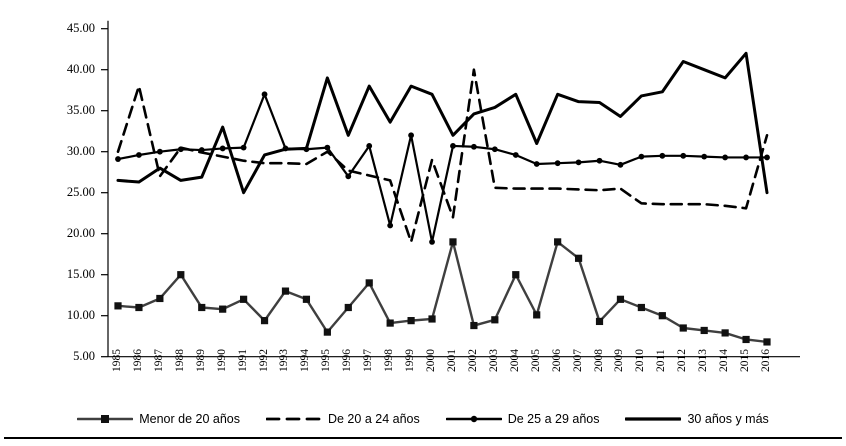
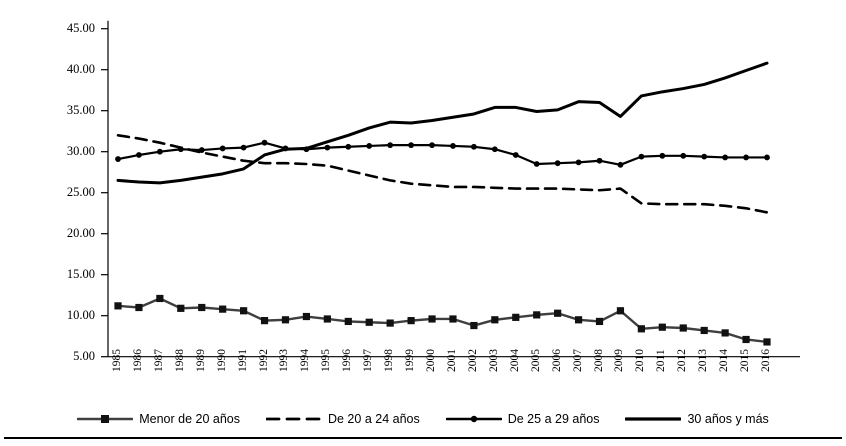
De 20 a 24 años/1985: 30 -> 32
De 20 a 24 años/1986: 38 -> 32
De 20 a 24 años/1987: 27 -> 31
30 años y más/1987: 28 -> 26
Menor de 20 años/1988: 15 -> 11
30 años y más/1990: 33 -> 27
Menor de 20 años/1991: 12 -> 11
30 años y más/1991: 25 -> 28
De 25 a 29 años/1992: 37 -> 31
Menor de 20 años/1993: 13 -> 10
Menor de 20 años/1994: 12 -> 10
Menor de 20 años/1995: 8 -> 10
De 20 a 24 años/1995: 30 -> 28
30 años y más/1995: 39 -> 31
Menor de 20 años/1996: 11 -> 9
De 25 a 29 años/1996: 27 -> 31
Menor de 20 años/1997: 14 -> 9
30 años y más/1997: 38 -> 33
De 25 a 29 años/1998: 21 -> 31
De 20 a 24 años/1999: 19 -> 26
De 25 a 29 años/1999: 32 -> 31
30 años y más/1999: 38 -> 34
De 20 a 24 años/2000: 29 -> 26
De 25 a 29 años/2000: 19 -> 31
30 años y más/2000: 37 -> 34
Menor de 20 años/2001: 19 -> 10
De 20 a 24 años/2001: 22 -> 26
30 años y más/2001: 32 -> 34
De 20 a 24 años/2002: 40 -> 26
Menor de 20 años/2004: 15 -> 10
30 años y más/2004: 37 -> 35
30 años y más/2005: 31 -> 35
Menor de 20 años/2006: 19 -> 10
30 años y más/2006: 37 -> 35
Menor de 20 años/2007: 17 -> 10
Menor de 20 años/2009: 12 -> 11
Menor de 20 años/2010: 11 -> 8
Menor de 20 años/2011: 10 -> 9
30 años y más/2012: 41 -> 38
30 años y más/2013: 40 -> 38
30 años y más/2015: 42 -> 40
De 20 a 24 años/2016: 32 -> 23
30 años y más/2016: 25 -> 41
